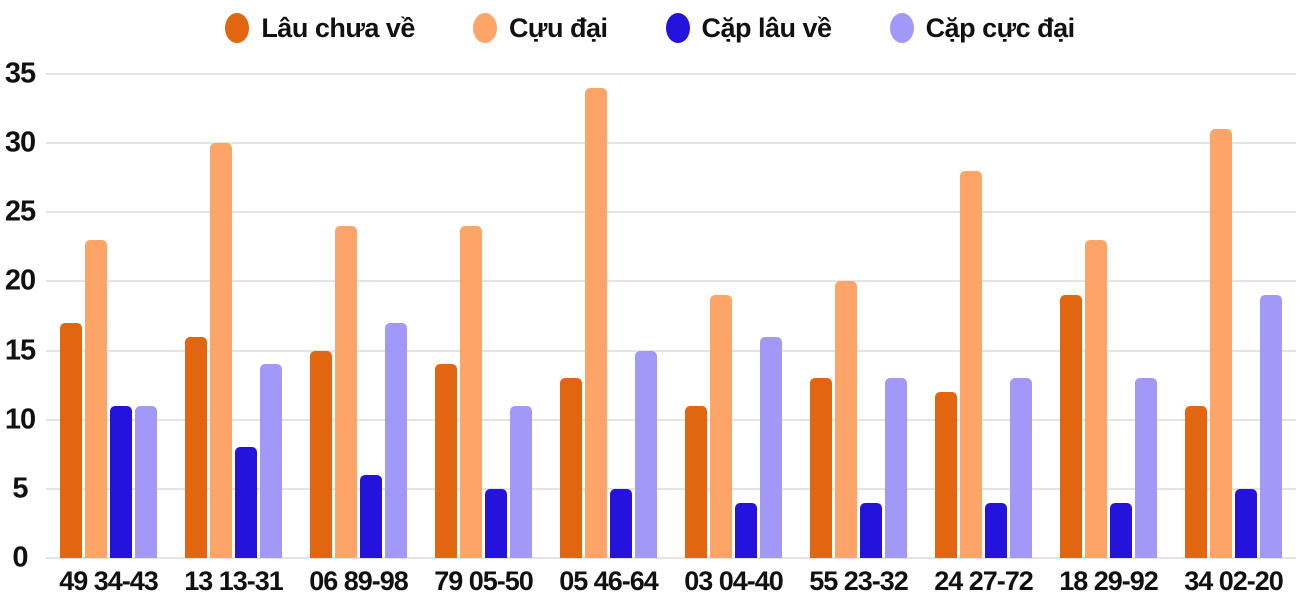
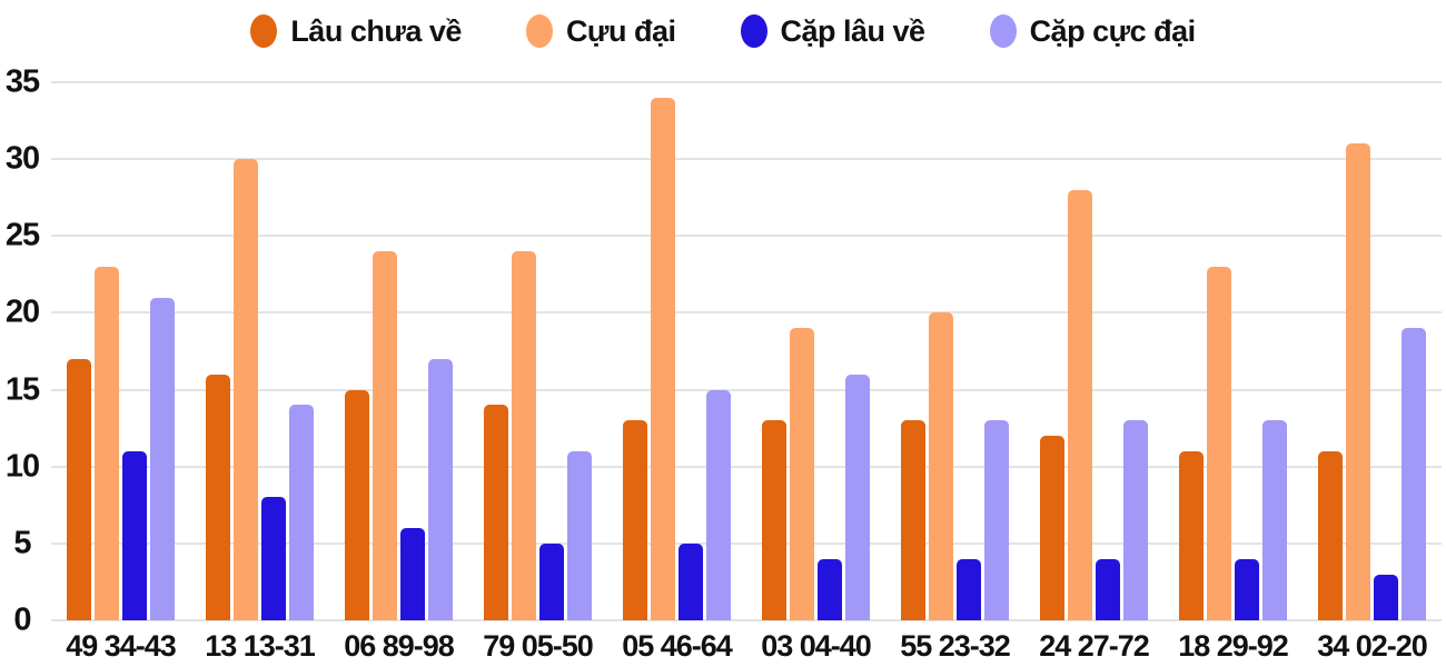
Cặp cực đại/49 34-43: 11 -> 21
Lâu chưa về/03 04-40: 11 -> 13
Lâu chưa về/18 29-92: 19 -> 11
Cặp lâu về/34 02-20: 5 -> 3
